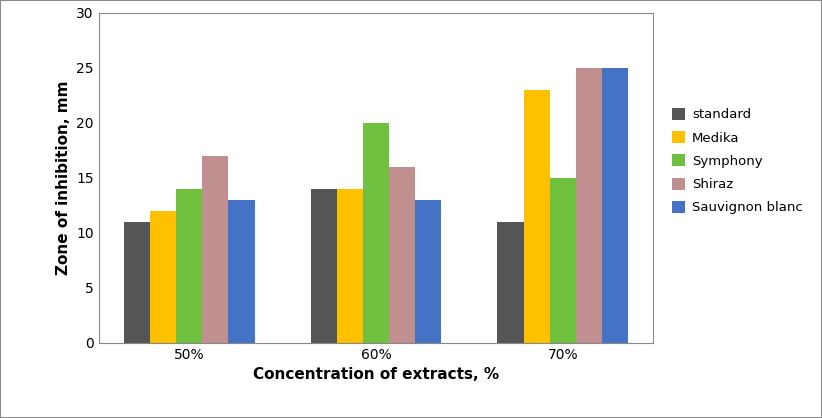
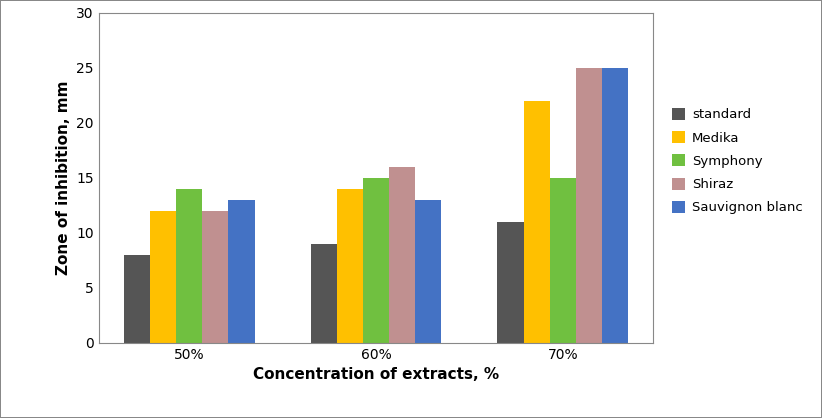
standard/50%: 11 -> 8
Shiraz/50%: 17 -> 12
standard/60%: 14 -> 9
Symphony/60%: 20 -> 15
Medika/70%: 23 -> 22
